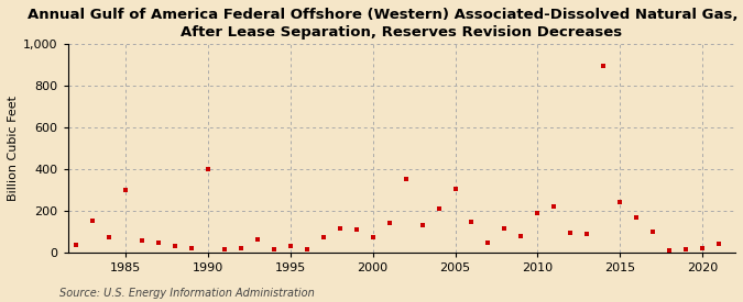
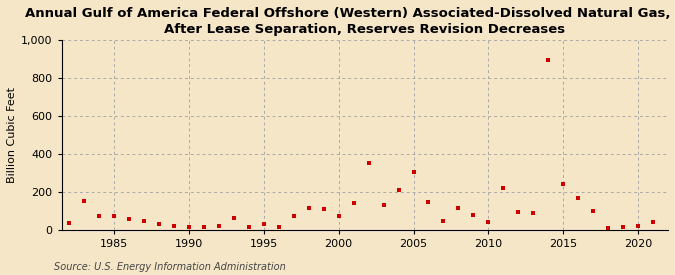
1985: 300 -> 80
1990: 400 -> 20
2010: 190 -> 40
